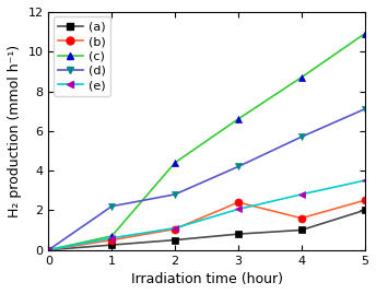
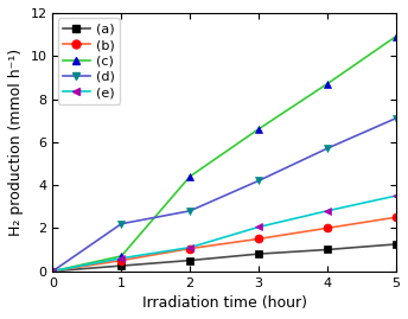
(b)/3: 2.4 -> 1.5
(b)/4: 1.6 -> 2.0
(a)/5: 2.0 -> 1.2
